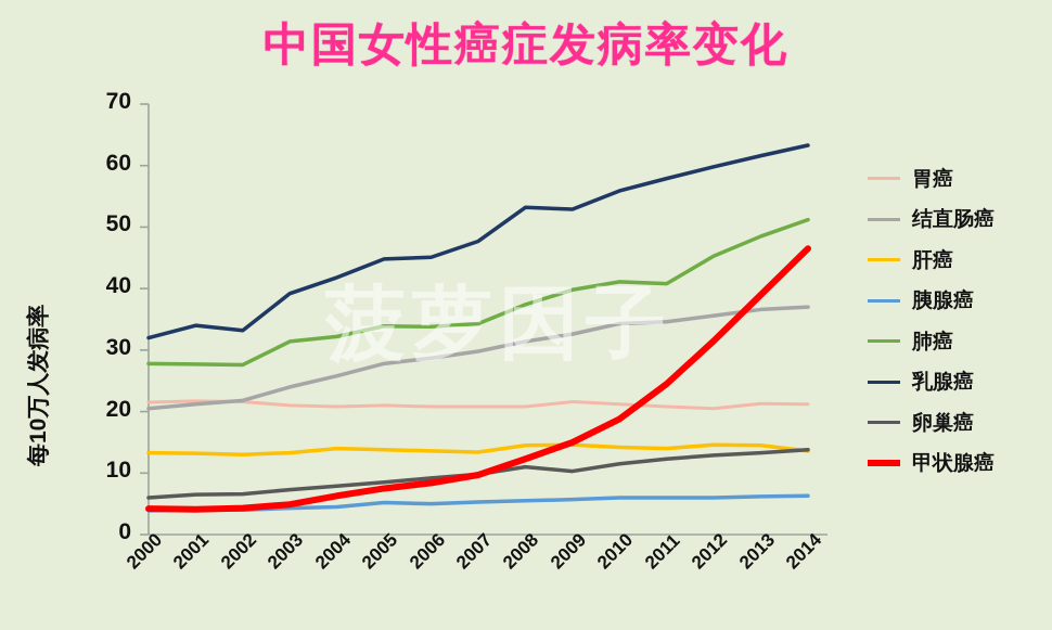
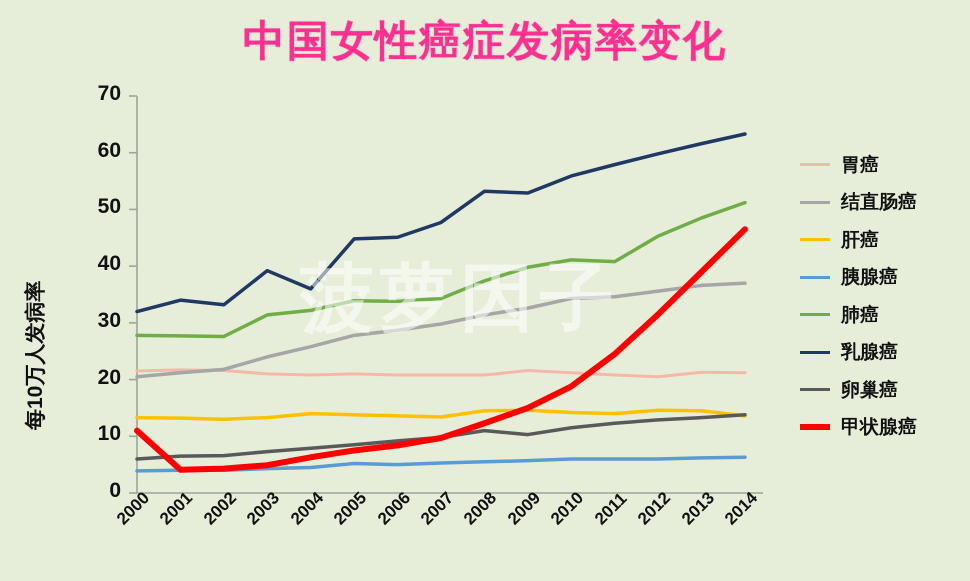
甲状腺癌/2000: 4 -> 11
乳腺癌/2004: 42 -> 36
